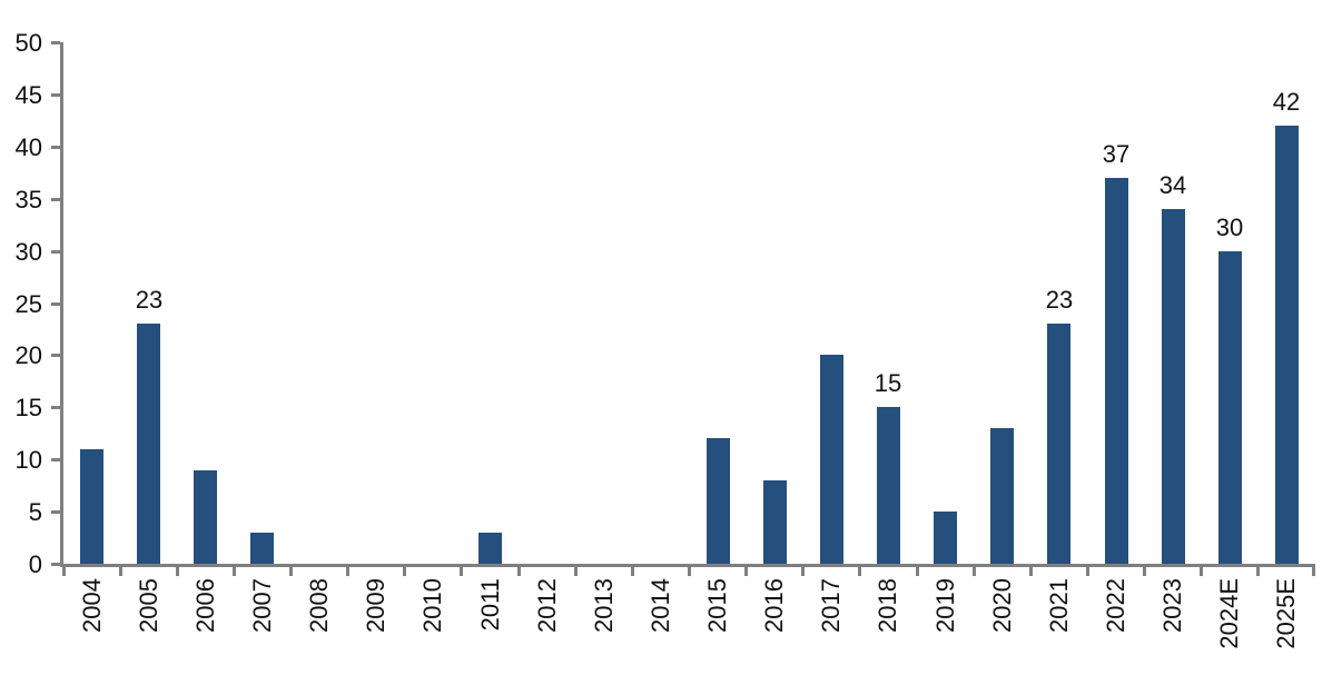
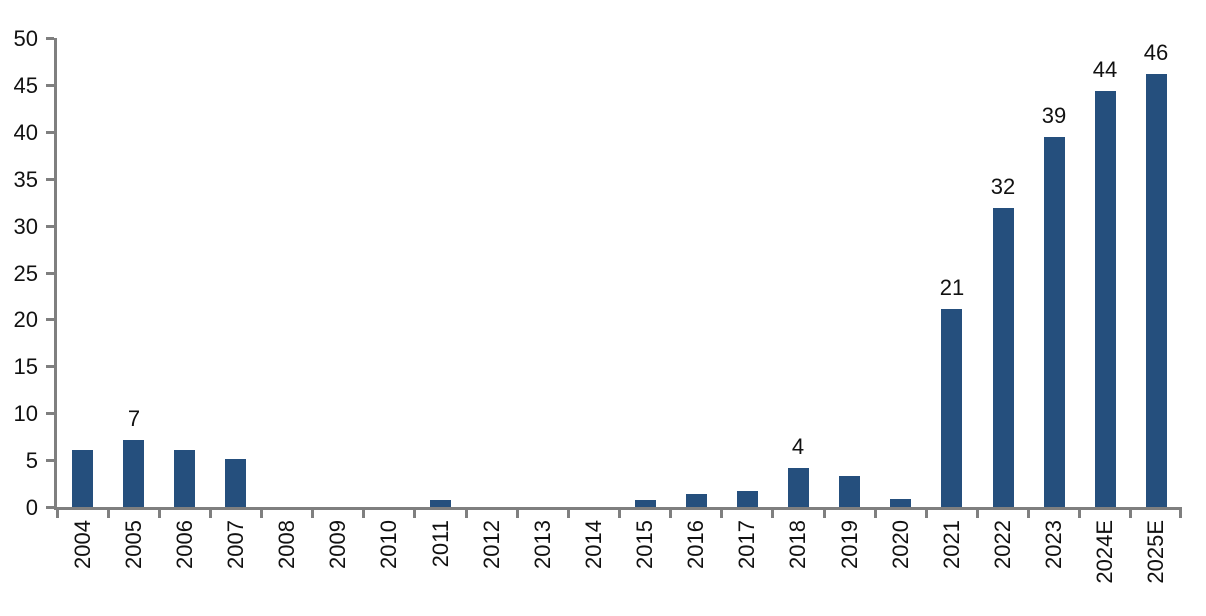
2004: 11 -> 6
2005: 23 -> 7
2006: 9 -> 6
2007: 3 -> 5
2011: 3 -> 1
2015: 12 -> 1
2016: 8 -> 1
2017: 20 -> 2
2018: 15 -> 4
2019: 5 -> 3
2020: 13 -> 1
2021: 23 -> 21
2022: 37 -> 32
2023: 34 -> 39
2024E: 30 -> 44
2025E: 42 -> 46
